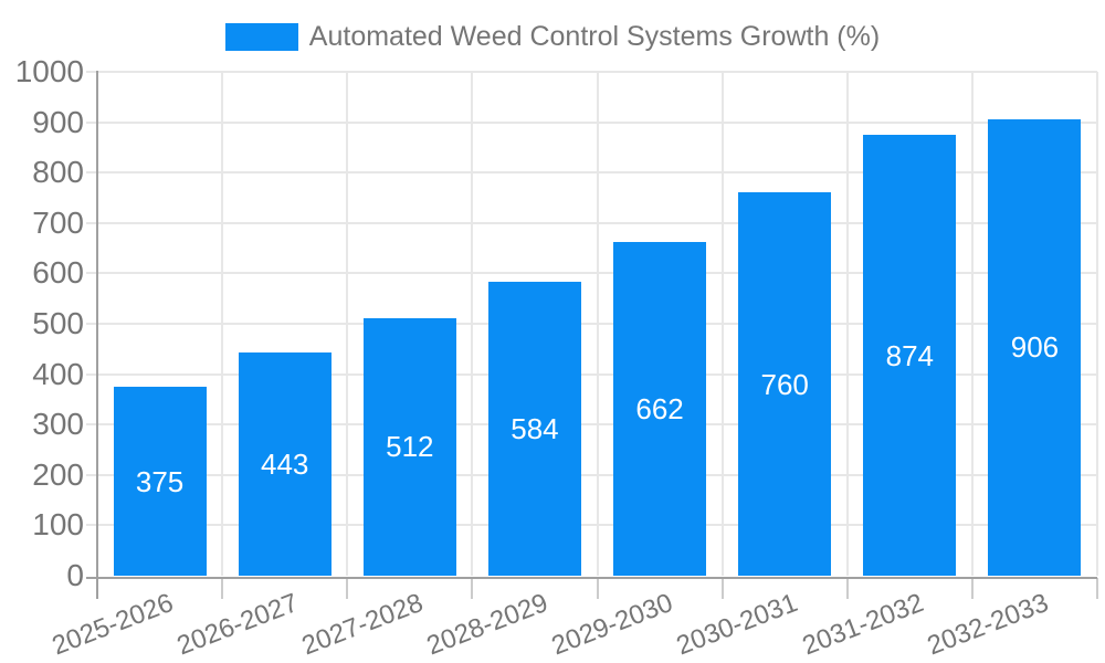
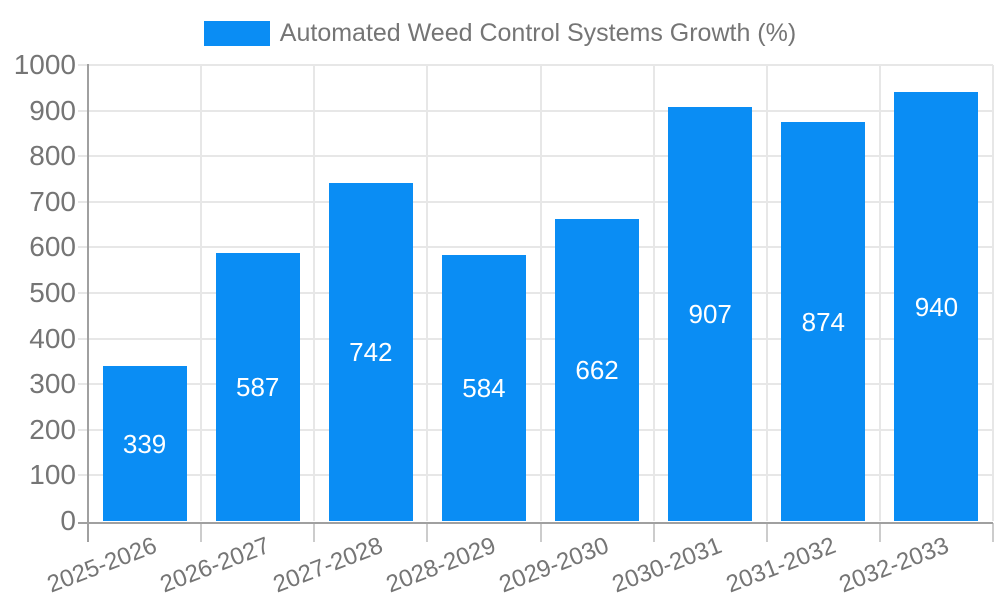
2025-2026: 375 -> 339
2026-2027: 443 -> 587
2027-2028: 512 -> 742
2030-2031: 760 -> 907
2032-2033: 906 -> 940
